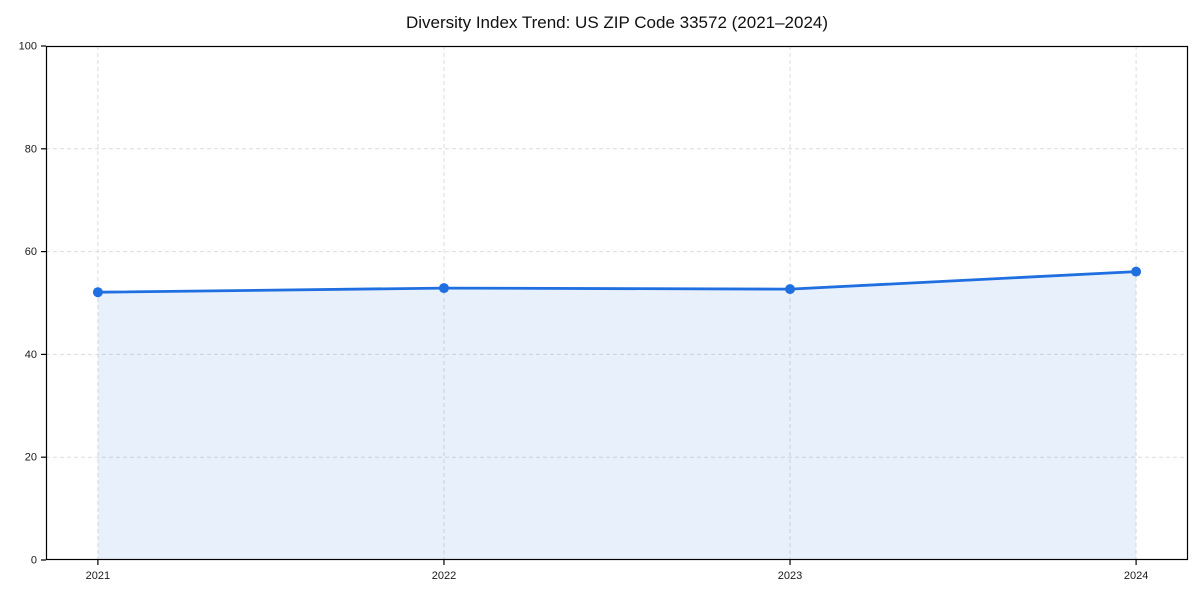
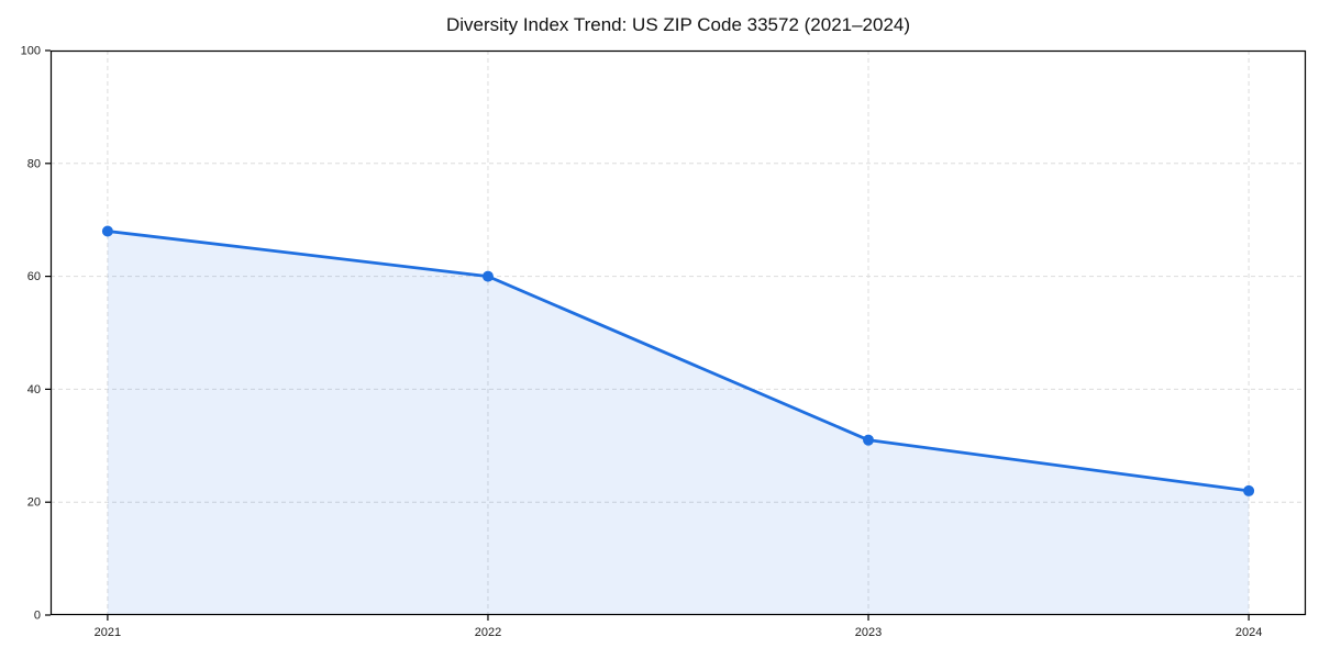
2021: 52 -> 68
2022: 53 -> 60
2023: 53 -> 31
2024: 56 -> 22
